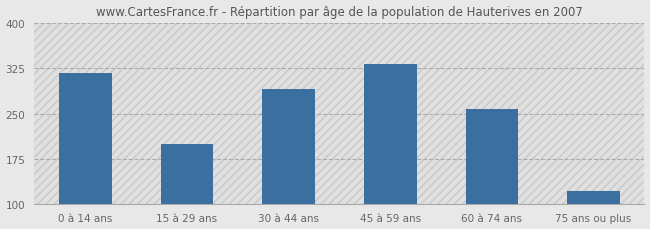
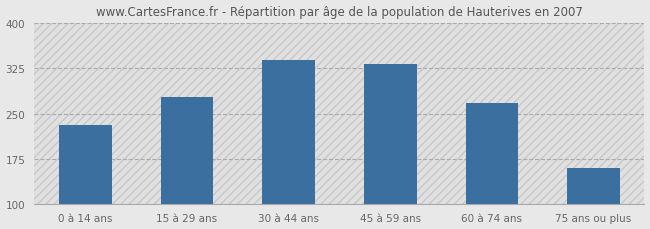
0 à 14 ans: 318 -> 232
15 à 29 ans: 200 -> 278
30 à 44 ans: 290 -> 338
60 à 74 ans: 258 -> 268
75 ans ou plus: 122 -> 160
